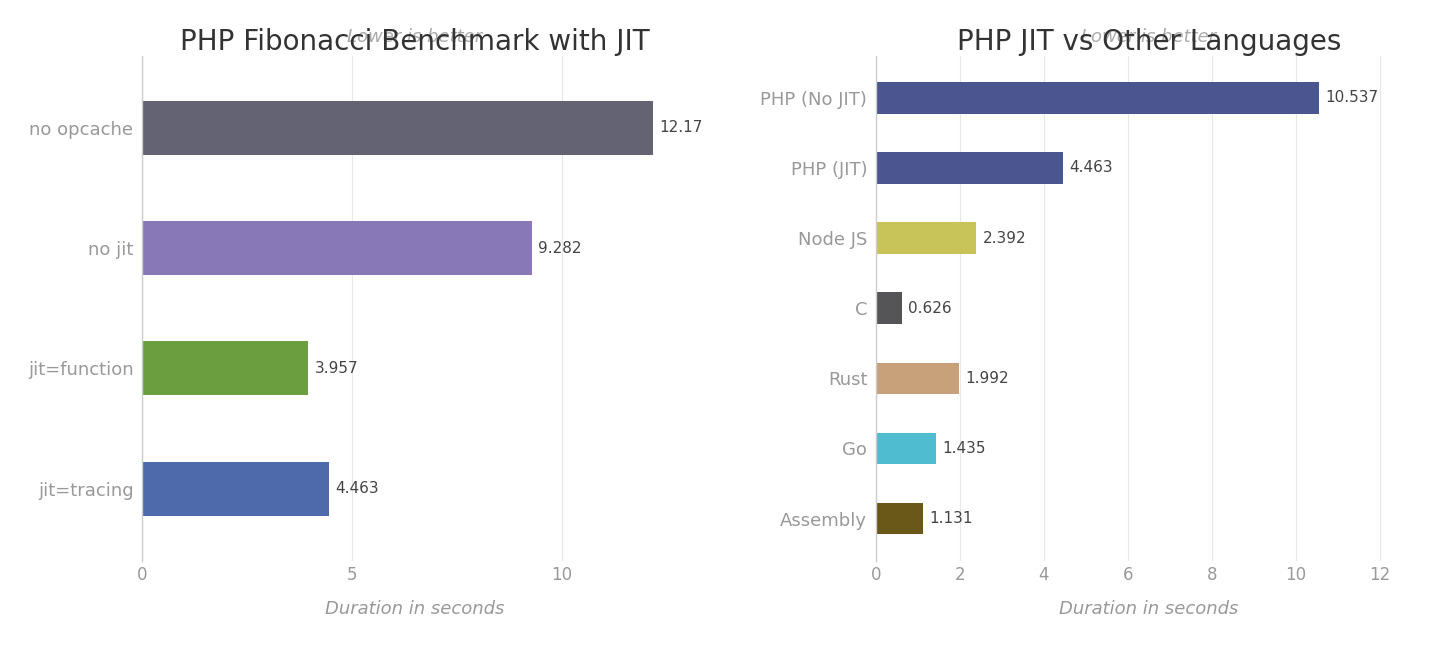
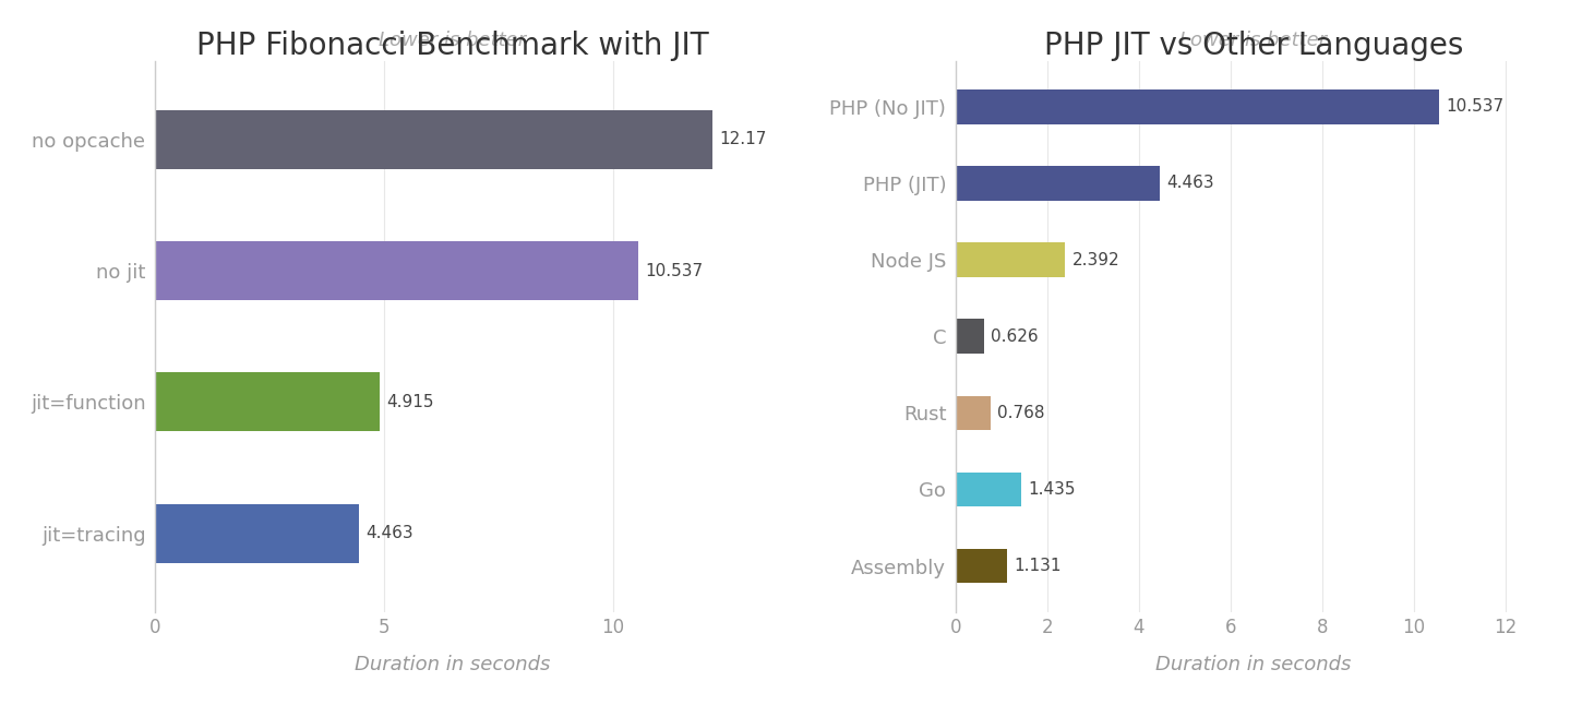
no jit: 9.282 -> 10.537
jit=function: 3.957 -> 4.915
Rust: 1.992 -> 0.768
